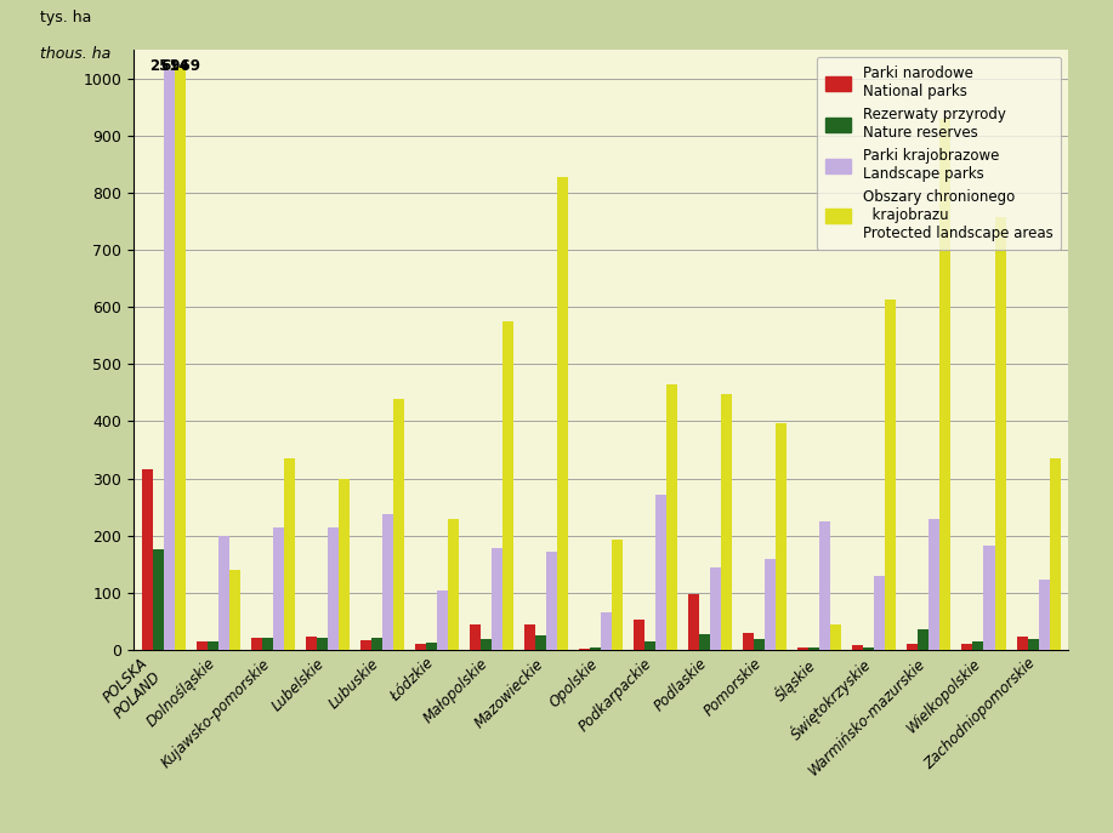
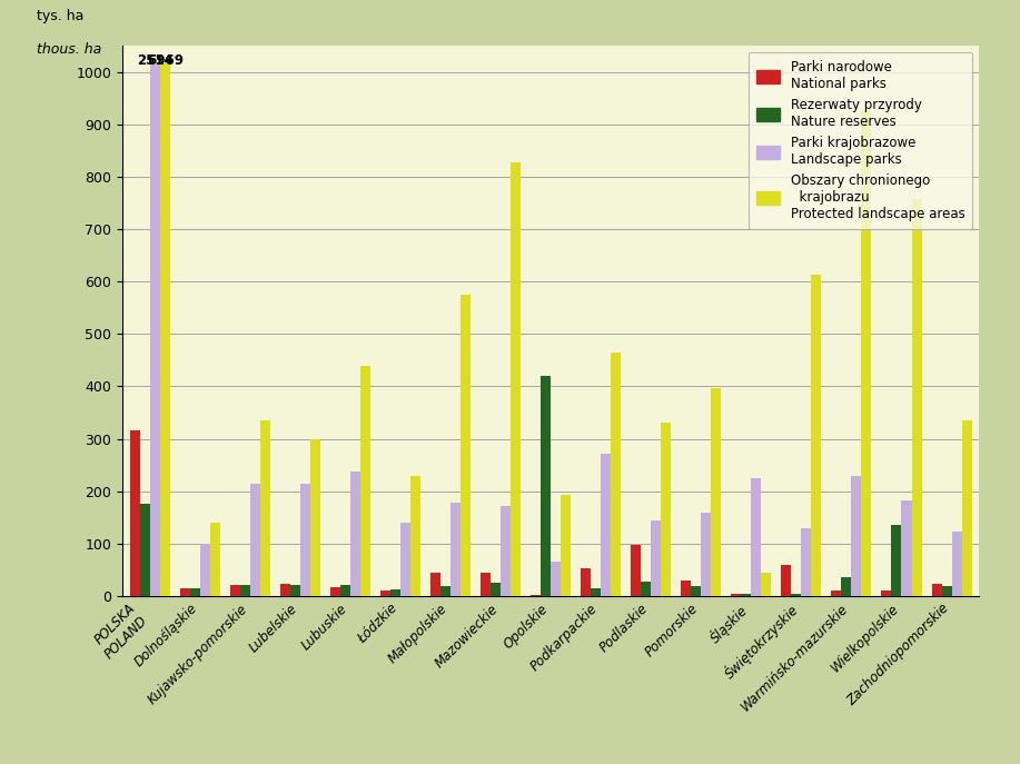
Parki krajobrazowe Landscape parks/Dolnośląskie: 200 -> 100
Parki krajobrazowe Landscape parks/Łódzkie: 103 -> 140
Rezerwaty przyrody Nature reserves/Opolskie: 3 -> 420
Obszary chronionego krajobrazu Protected landscape areas/Podlaskie: 447 -> 330
Parki narodowe National parks/Świętokrzyskie: 8 -> 60
Rezerwaty przyrody Nature reserves/Wielkopolskie: 15 -> 135
